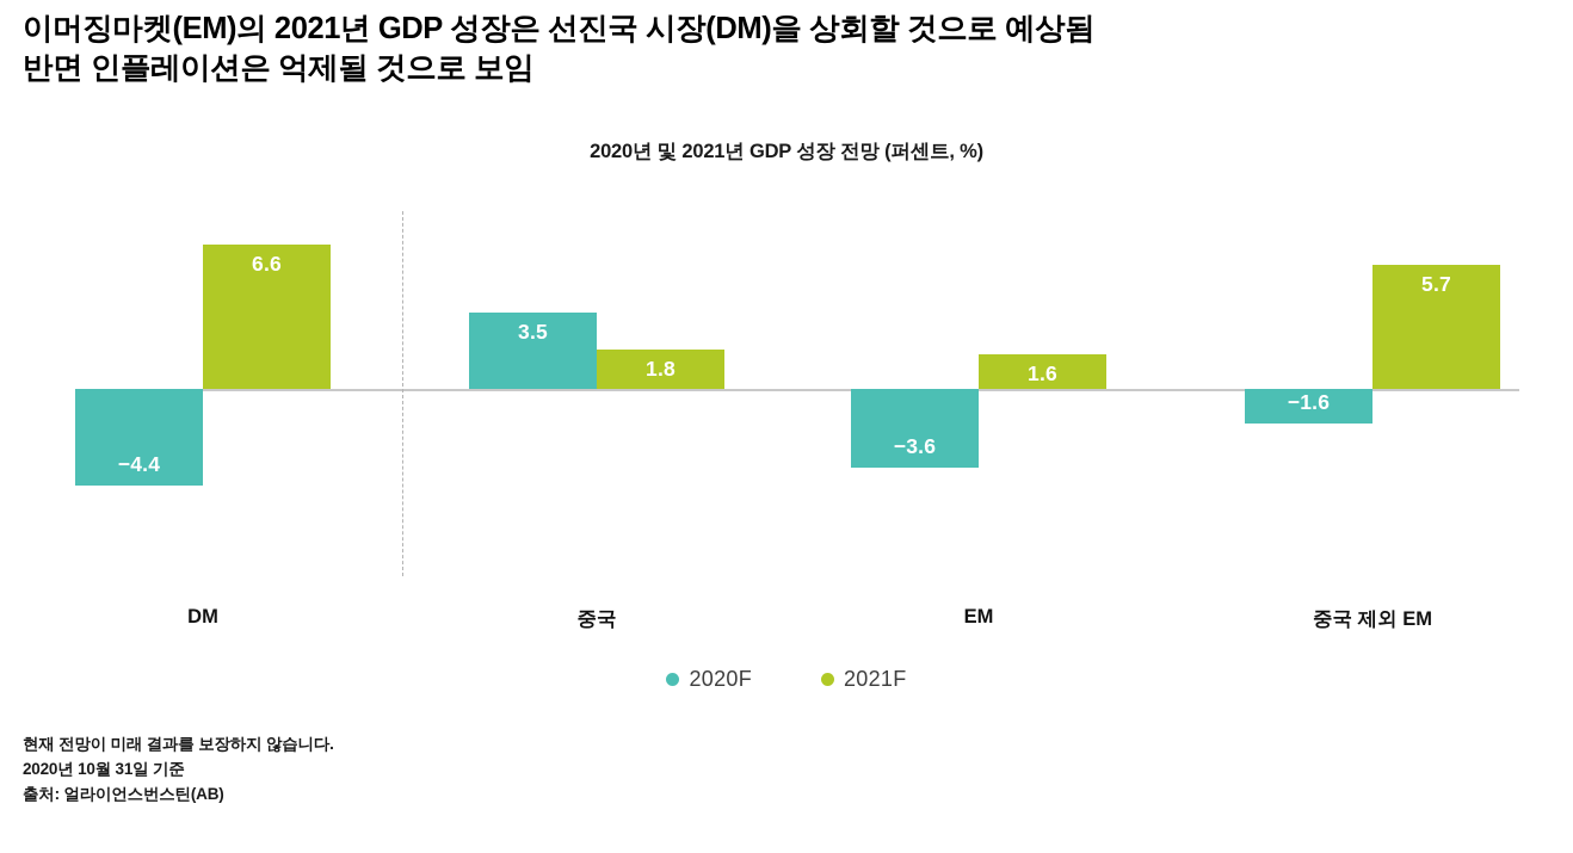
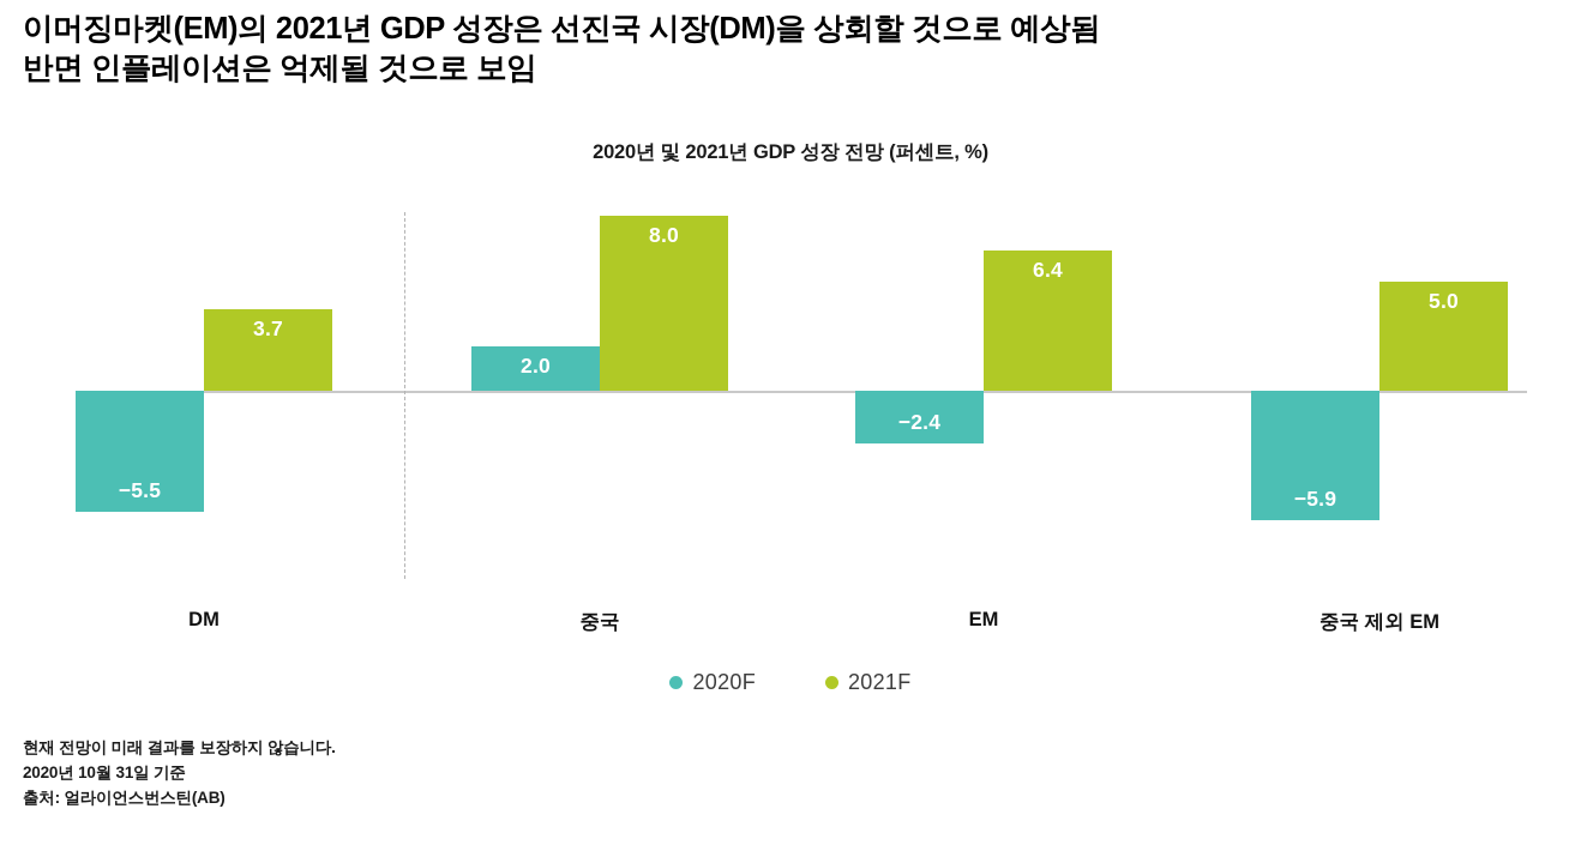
2020F/DM: −4.4 -> −5.5
2021F/DM: 6.6 -> 3.7
2020F/중국: 3.5 -> 2.0
2021F/중국: 1.8 -> 8.0
2020F/EM: −3.6 -> −2.4
2021F/EM: 1.6 -> 6.4
2020F/중국 제외 EM: −1.6 -> −5.9
2021F/중국 제외 EM: 5.7 -> 5.0
